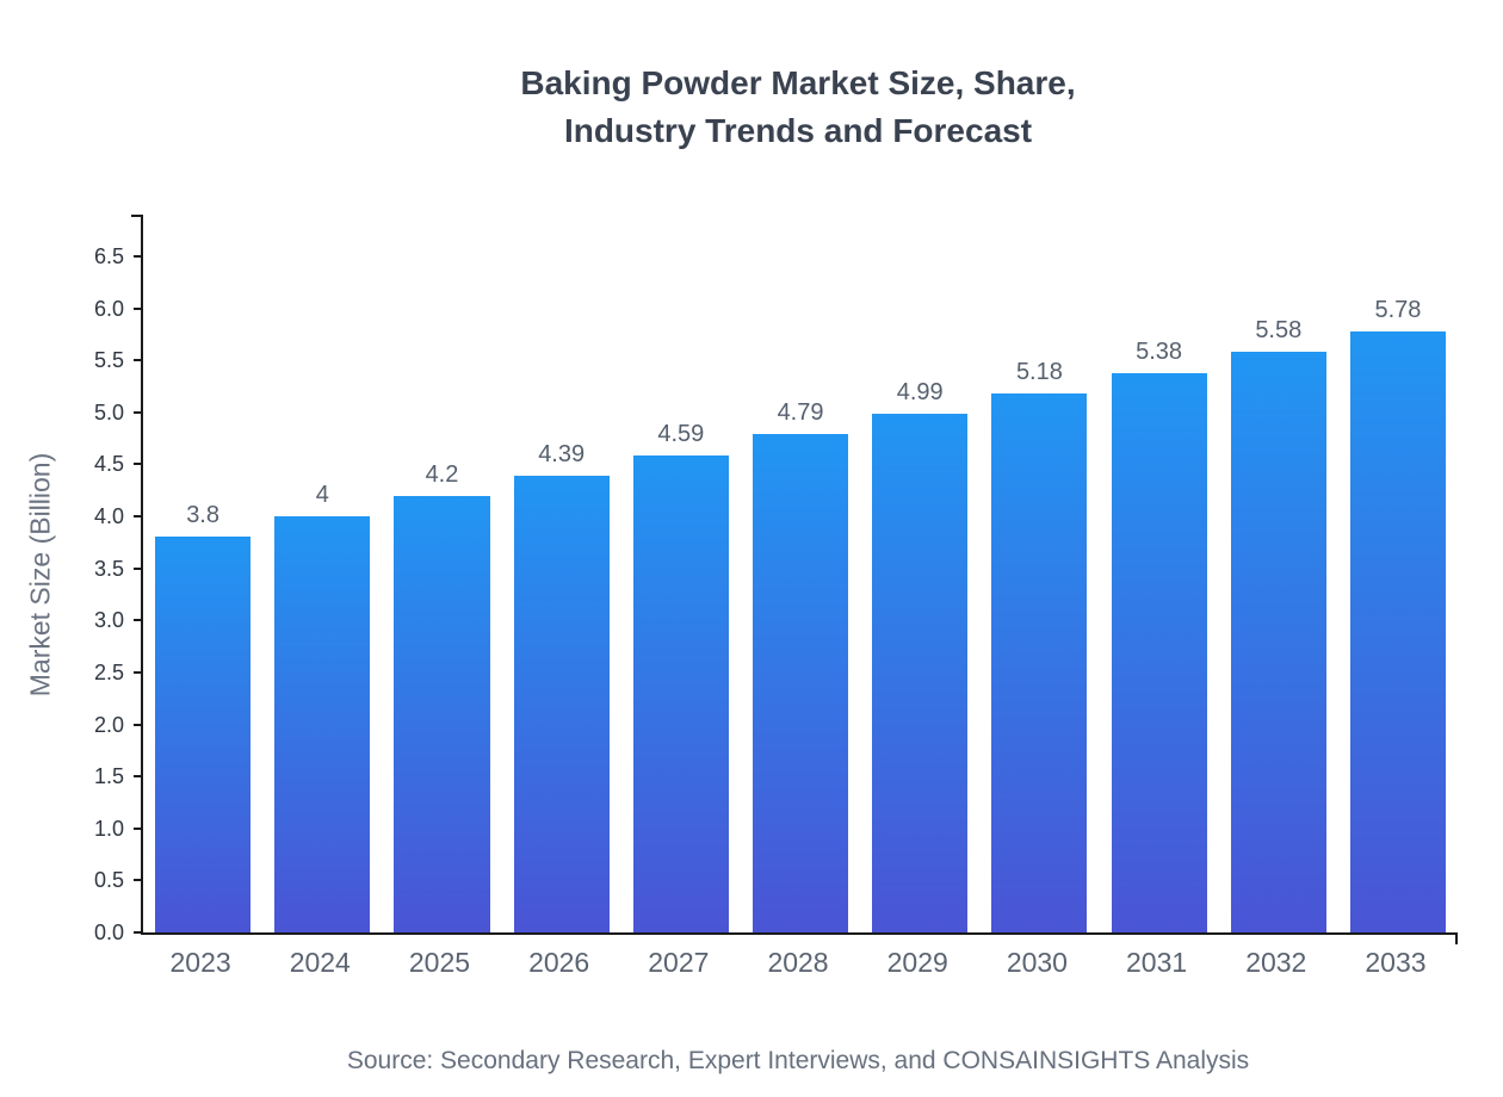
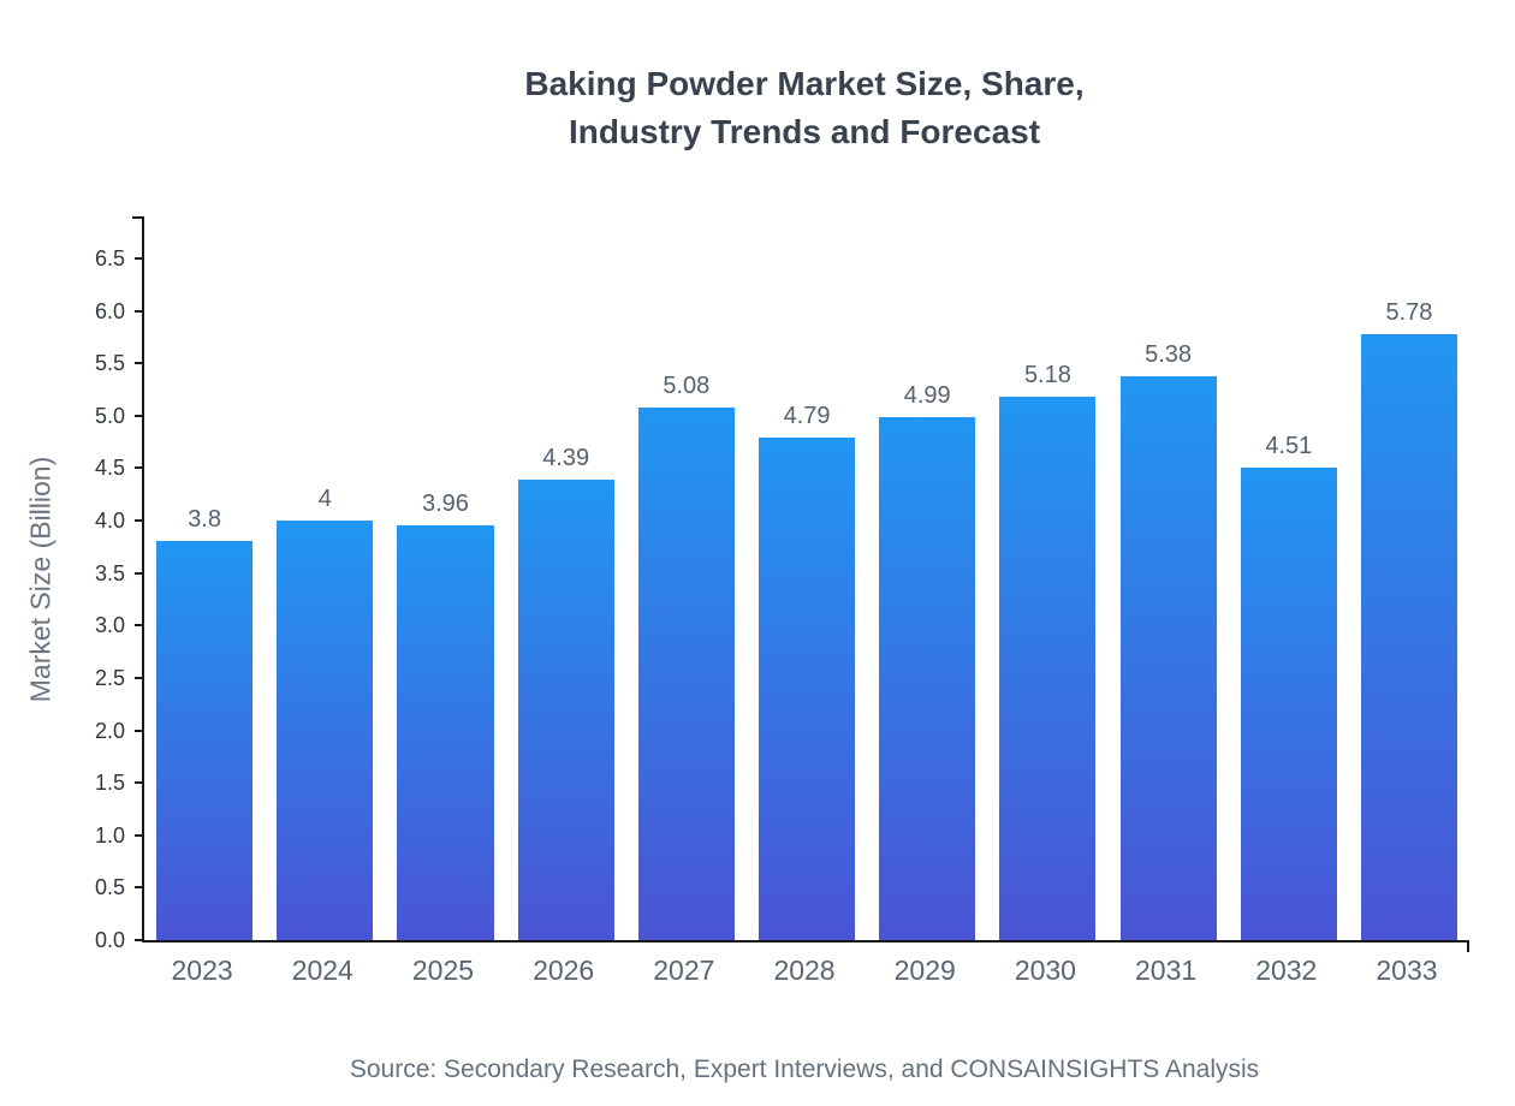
2025: 4.2 -> 3.96
2027: 4.59 -> 5.08
2032: 5.58 -> 4.51
